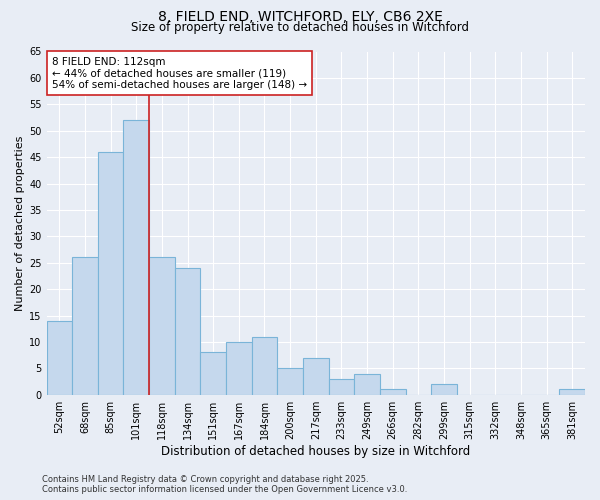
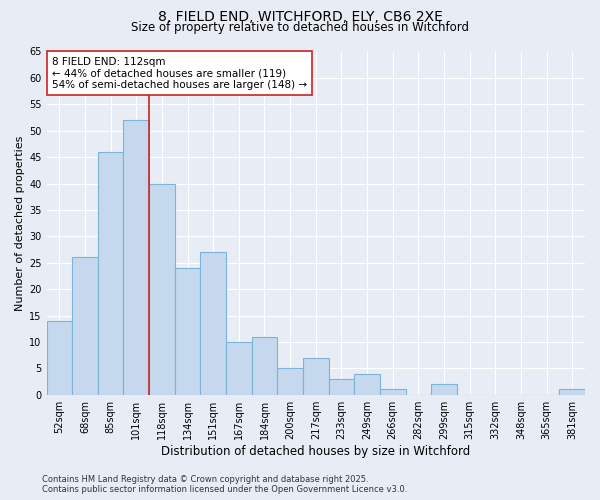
118sqm: 26 -> 40
151sqm: 8 -> 27
